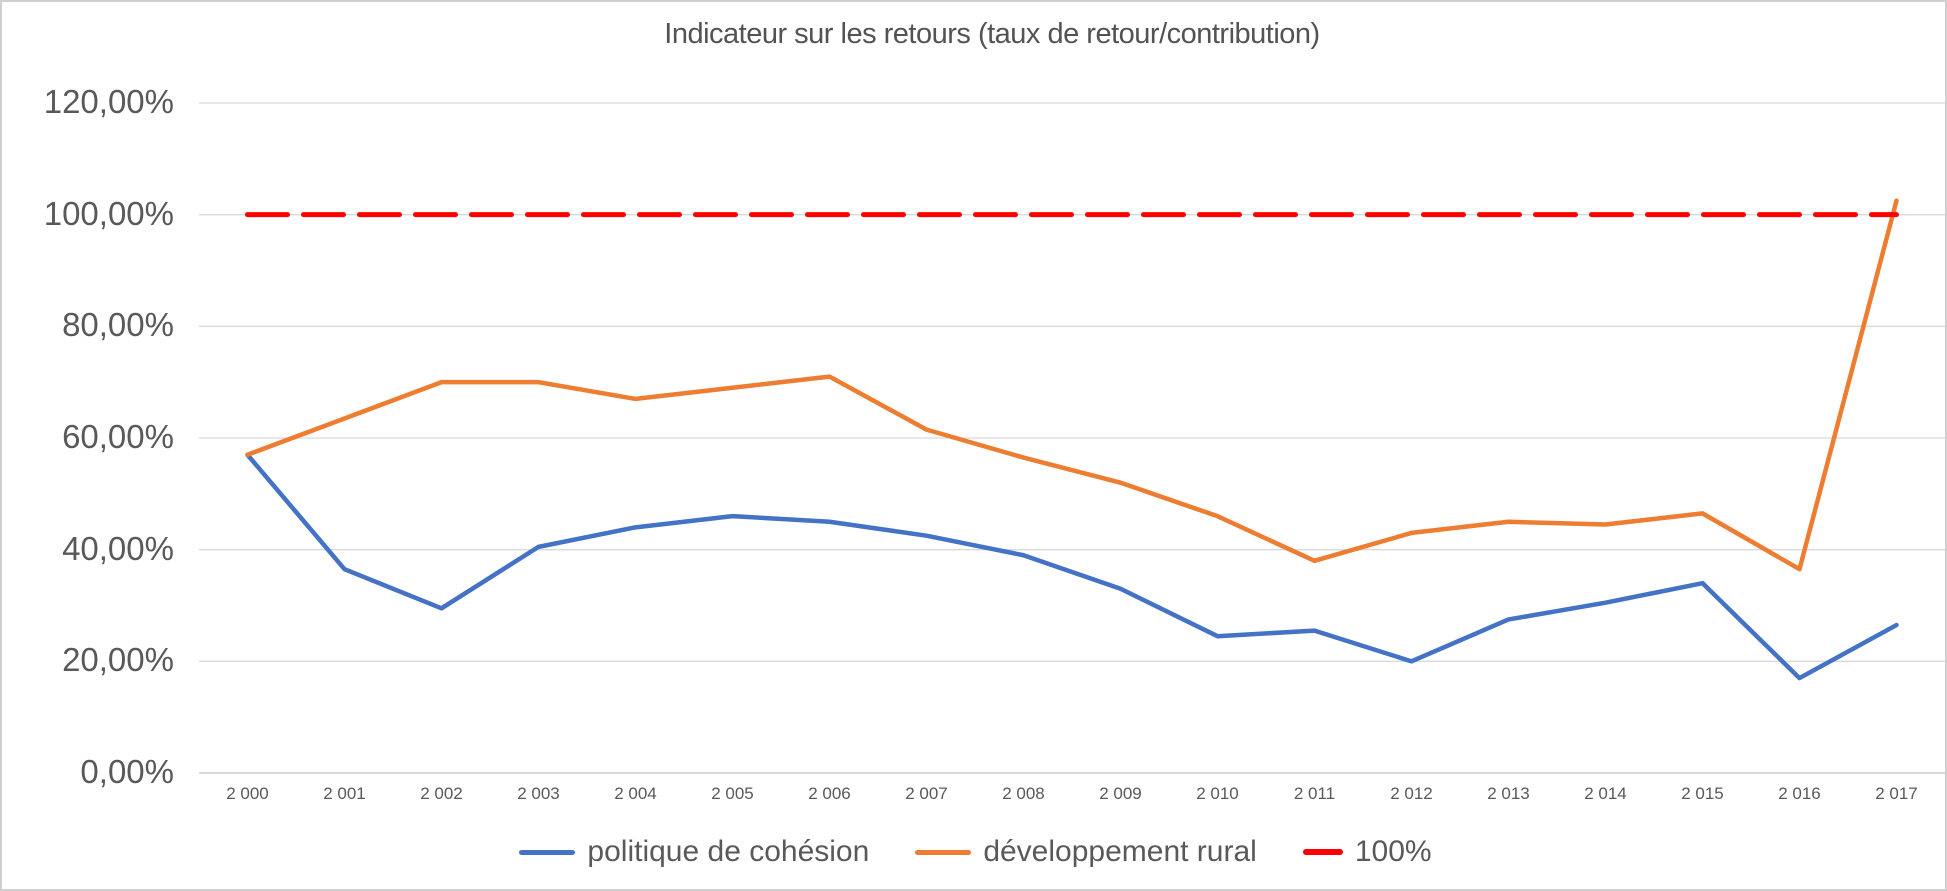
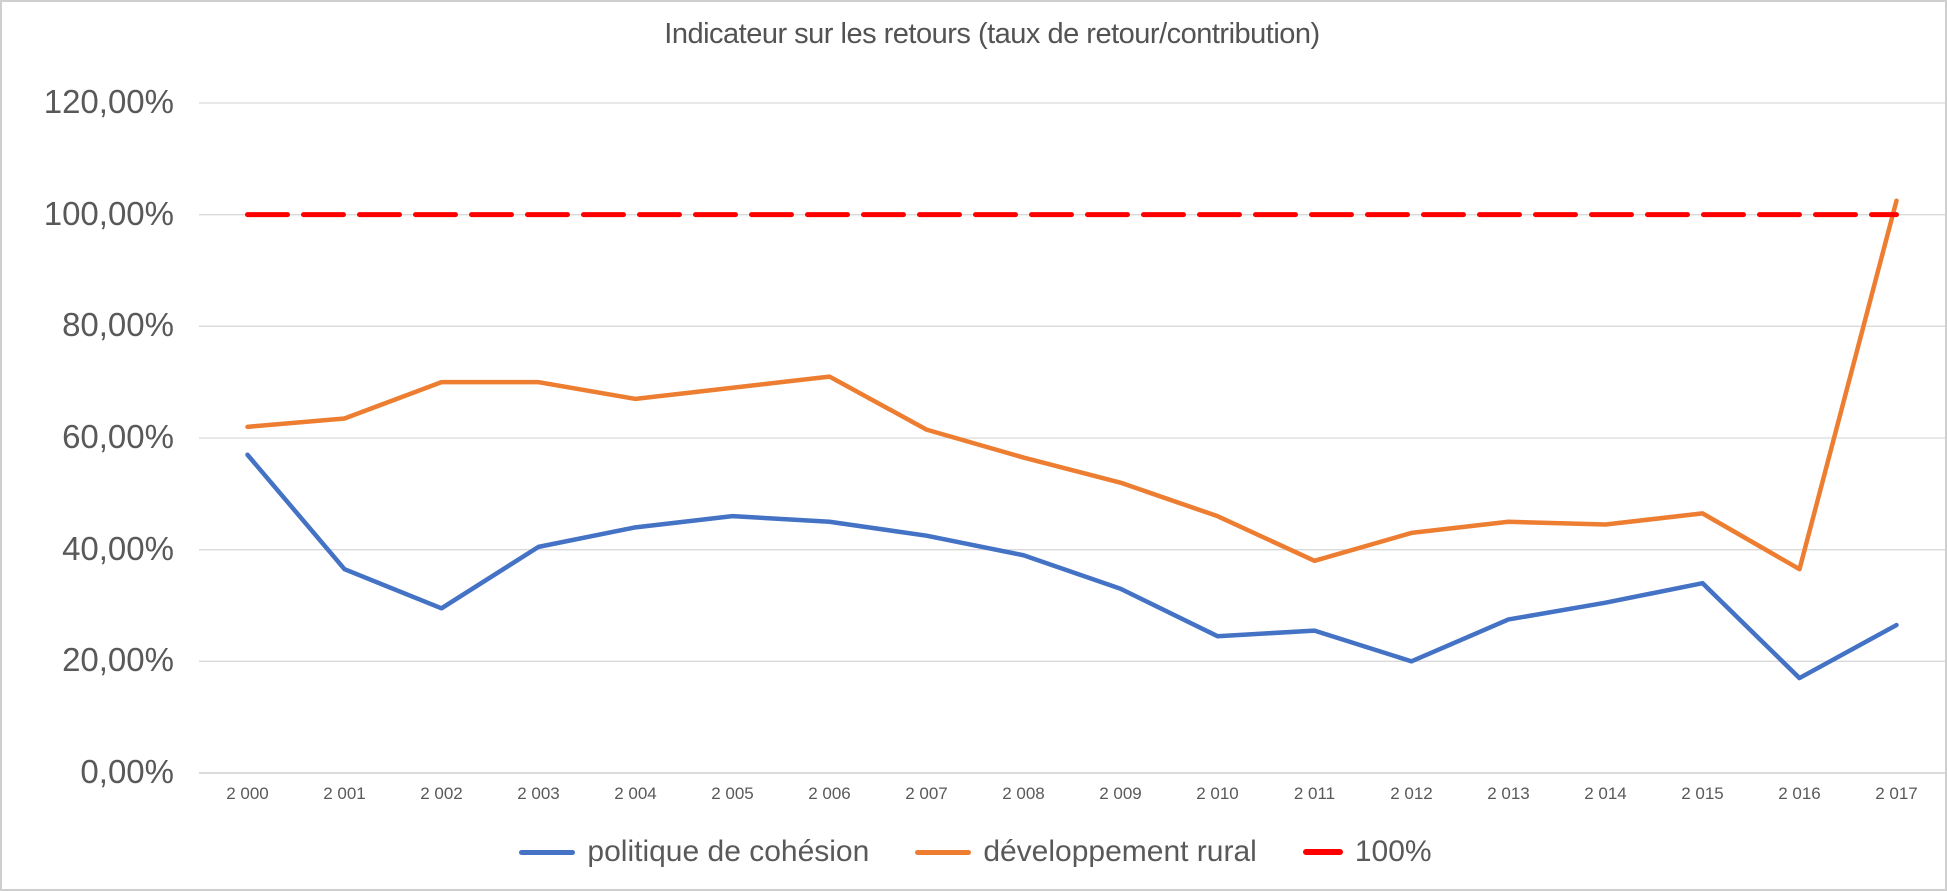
développement rural/2 000: 57% -> 62%
